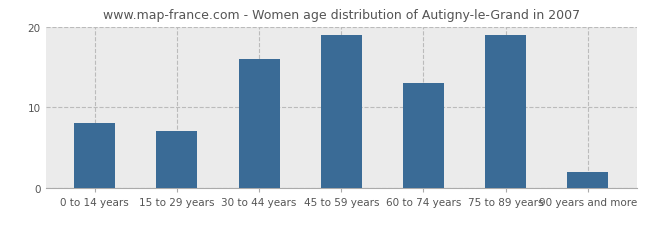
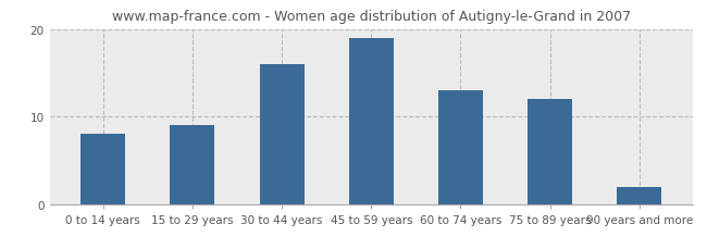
15 to 29 years: 7 -> 9
75 to 89 years: 19 -> 12
